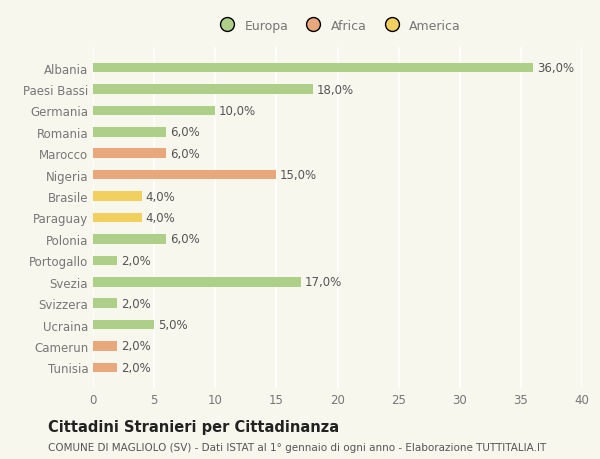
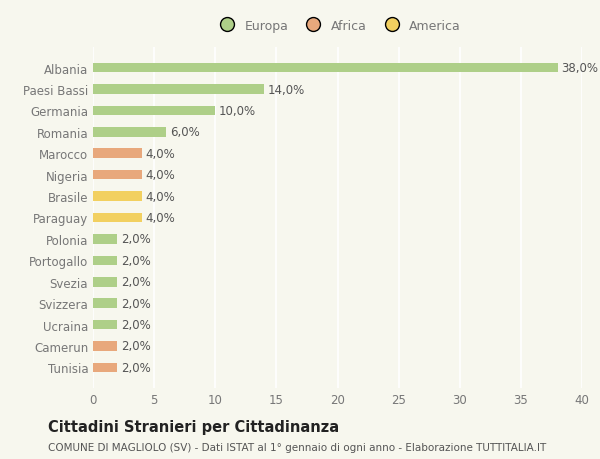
Albania: 36,0% -> 38,0%
Paesi Bassi: 18,0% -> 14,0%
Marocco: 6,0% -> 4,0%
Nigeria: 15,0% -> 4,0%
Polonia: 6,0% -> 2,0%
Svezia: 17,0% -> 2,0%
Ucraina: 5,0% -> 2,0%
